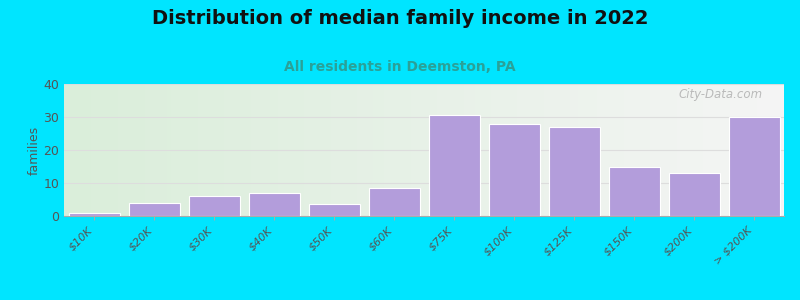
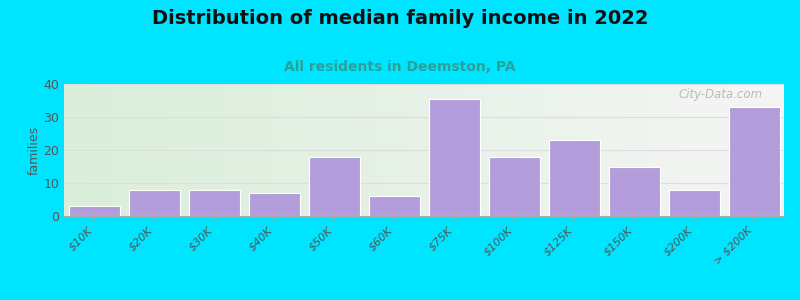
$10K: 1.0 -> 3.0
$20K: 4.0 -> 8.0
$30K: 6.0 -> 8.0
$50K: 3.5 -> 18.0
$60K: 8.5 -> 6.0
$75K: 30.5 -> 35.5
$100K: 28.0 -> 18.0
$125K: 27.0 -> 23.0
$200K: 13.0 -> 8.0
> $200K: 30.0 -> 33.0
